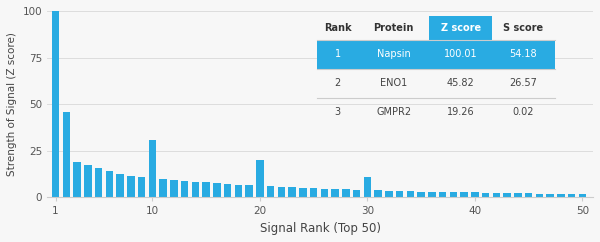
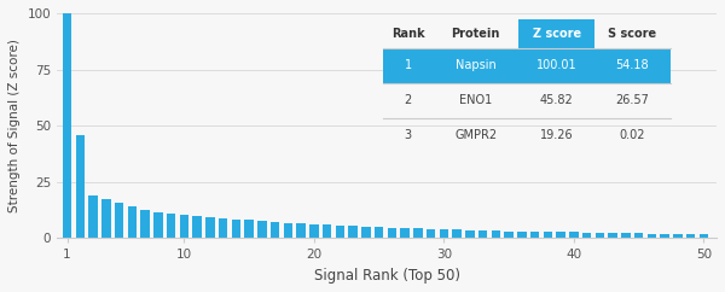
10: 31 -> 10
20: 20 -> 6
30: 11 -> 4
